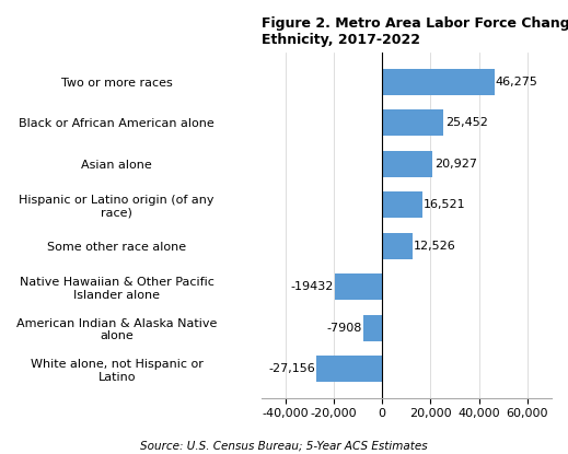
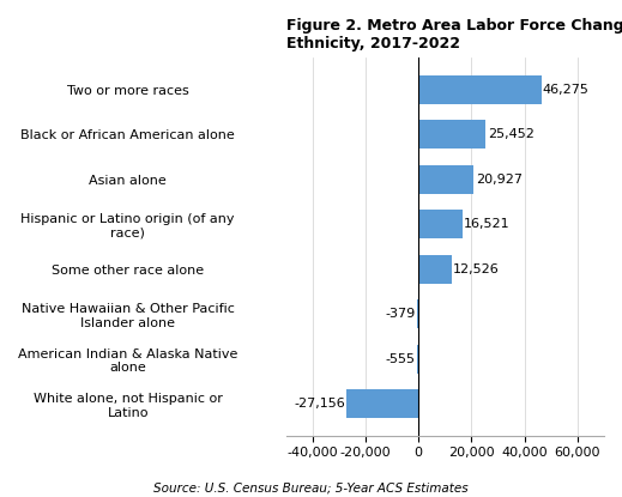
Native Hawaiian & Other Pacific Islander alone: -19432 -> -379
American Indian & Alaska Native alone: -7908 -> -555
